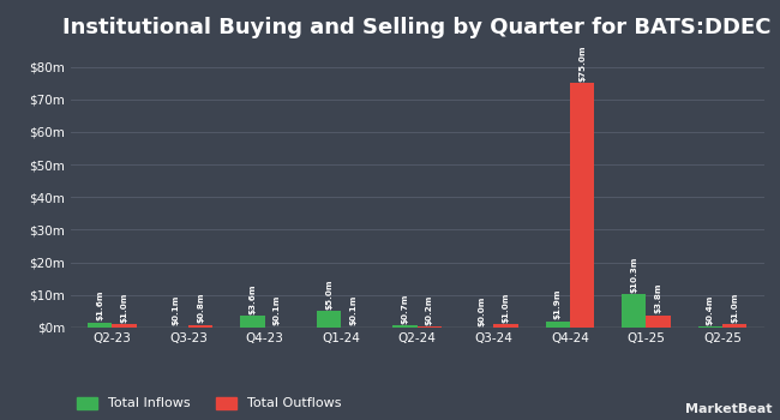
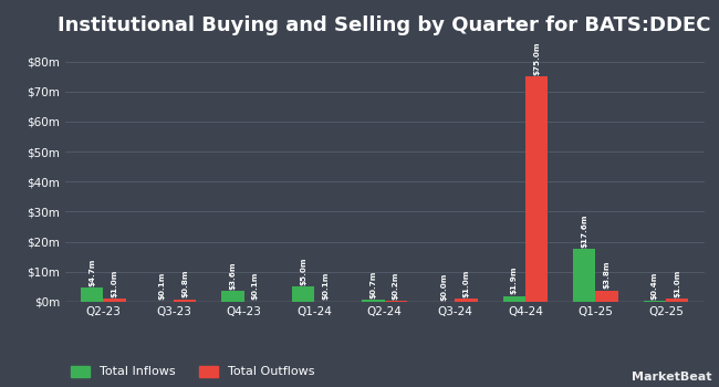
Total Inflows/Q2-23: $1.6m -> $4.7m
Total Inflows/Q1-25: $10.3m -> $17.6m
